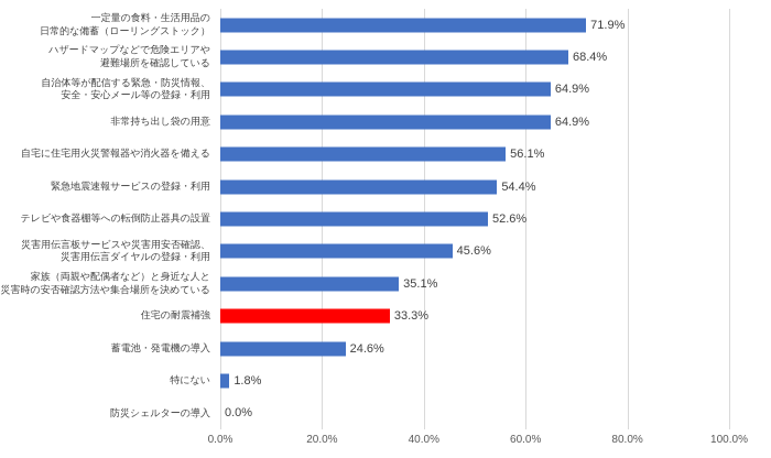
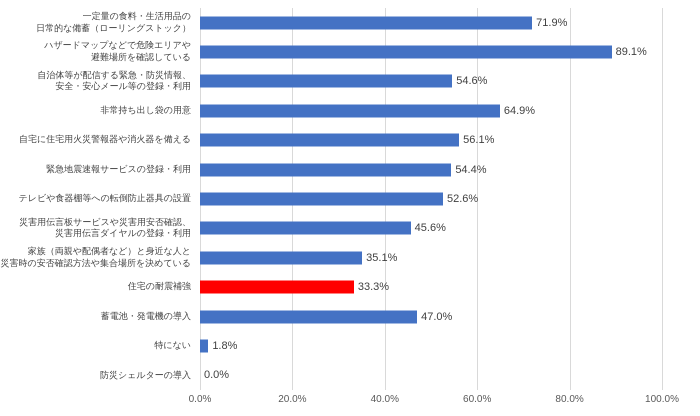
ハザードマップなどで危険エリアや 避難場所を確認している: 68.4% -> 89.1%
自治体等が配信する緊急・防災情報、 安全・安心メール等の登録・利用: 64.9% -> 54.6%
蓄電池・発電機の導入: 24.6% -> 47.0%
